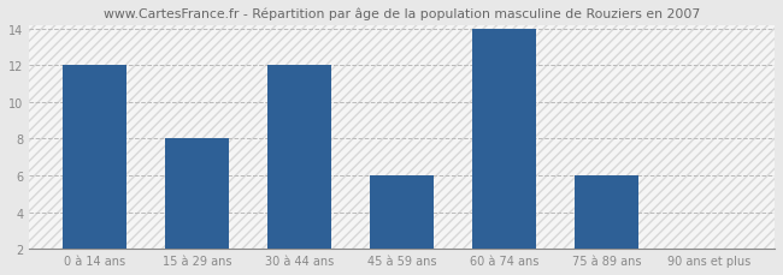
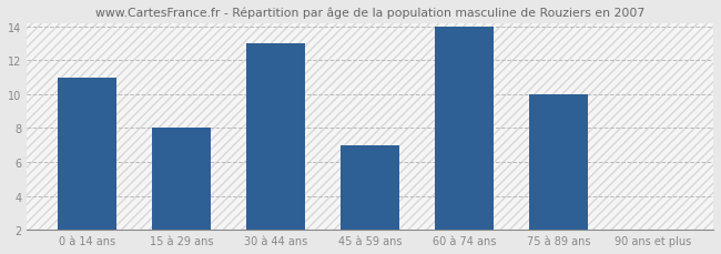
0 à 14 ans: 12 -> 11
30 à 44 ans: 12 -> 13
45 à 59 ans: 6 -> 7
75 à 89 ans: 6 -> 10
